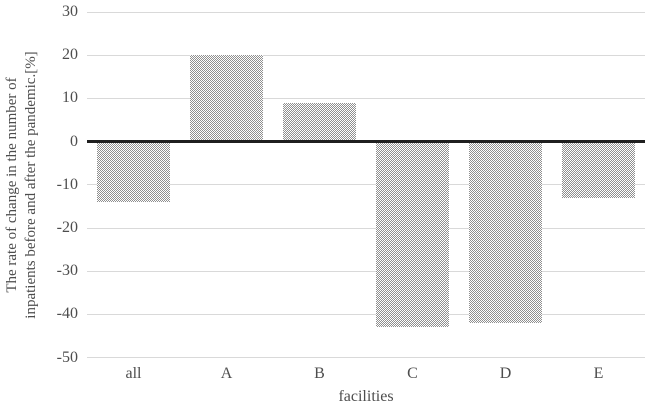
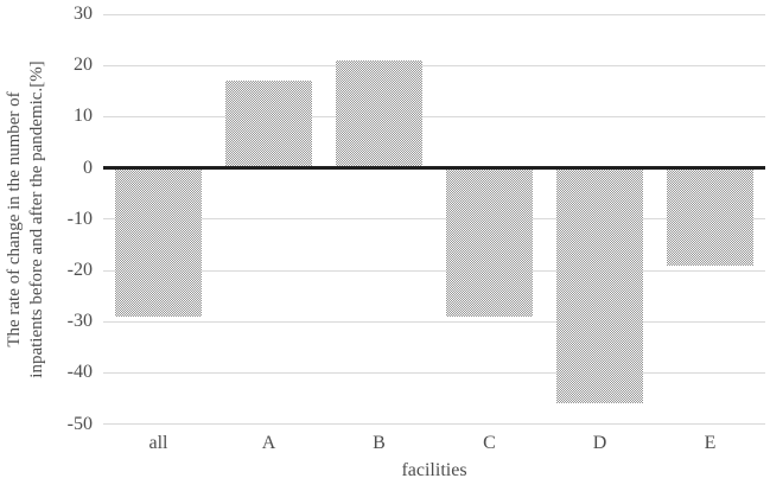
all: -14 -> -29
A: 20 -> 17
B: 9 -> 21
C: -43 -> -29
D: -42 -> -46
E: -13 -> -19
